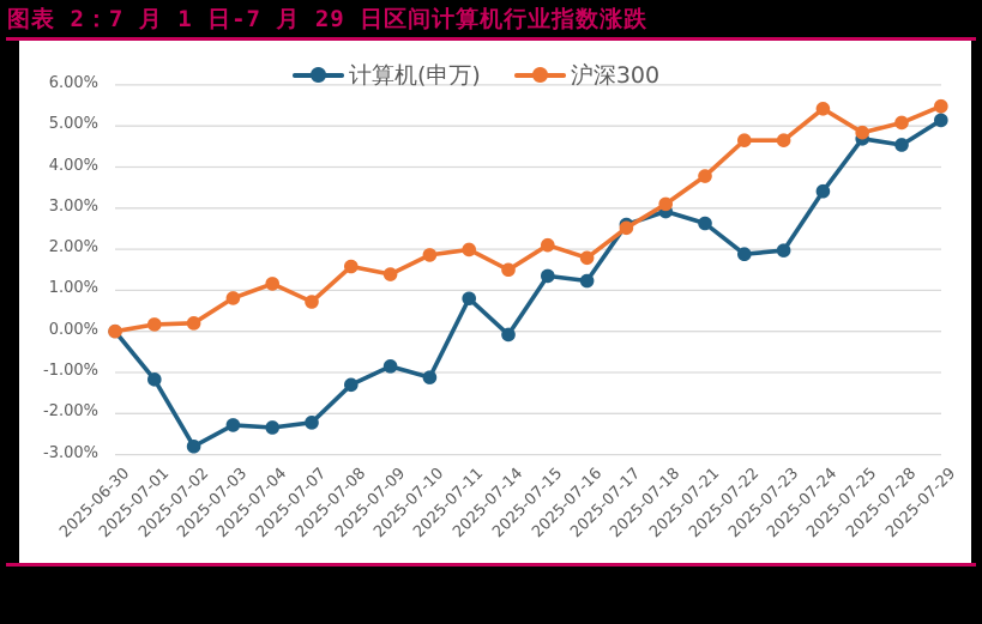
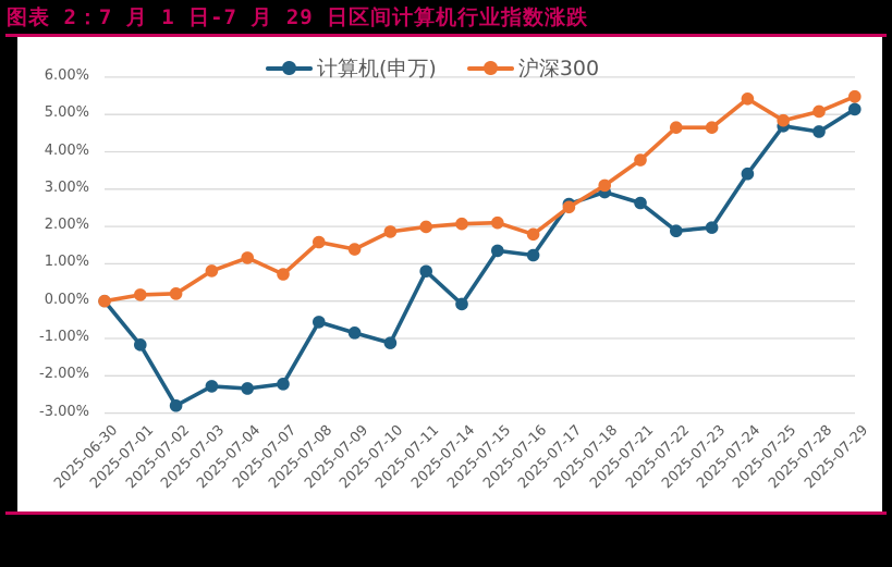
计算机(申万)/2025-07-08: -1.3% -> -0.6%
沪深300/2025-07-14: 1.5% -> 2.1%
